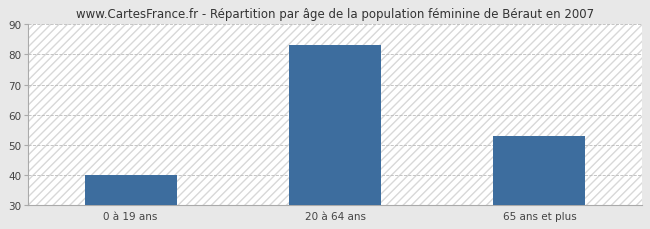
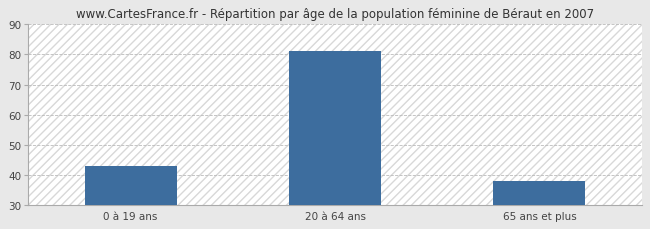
0 à 19 ans: 40 -> 43
20 à 64 ans: 83 -> 81
65 ans et plus: 53 -> 38
